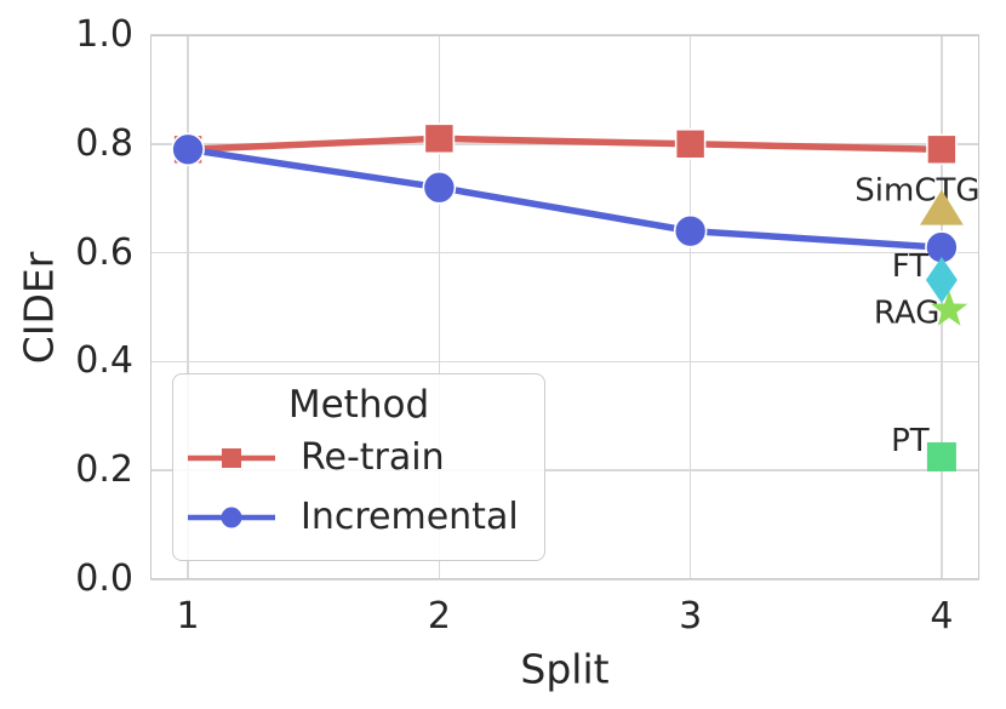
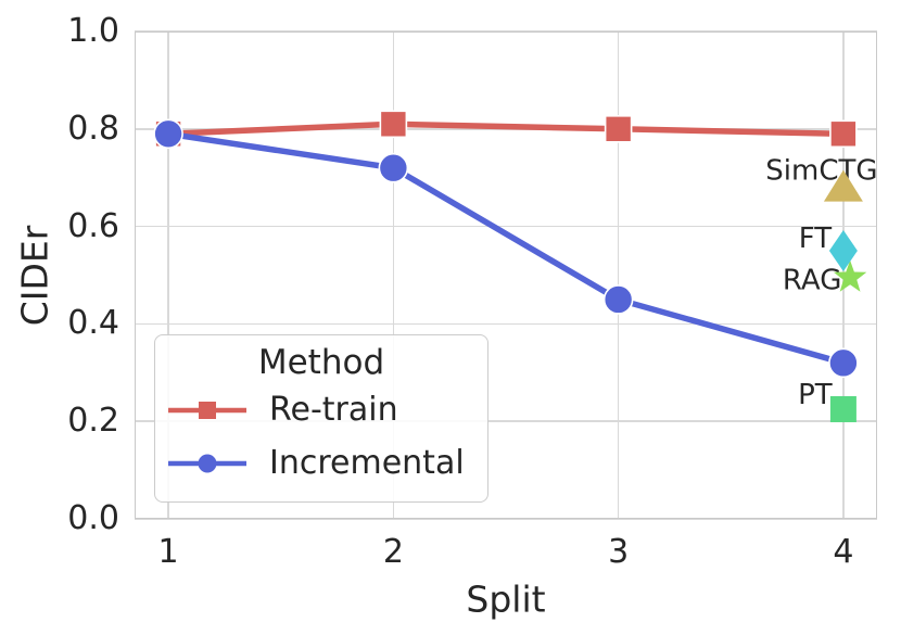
Incremental/3: 0.64 -> 0.45
Incremental/4: 0.61 -> 0.32
